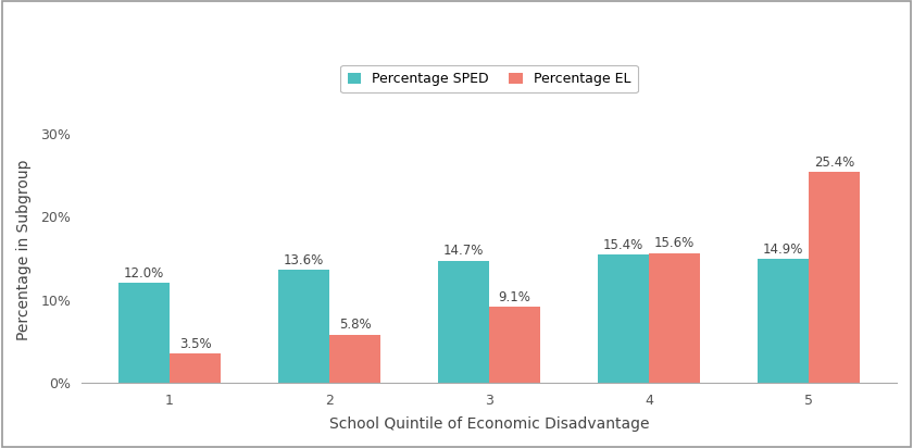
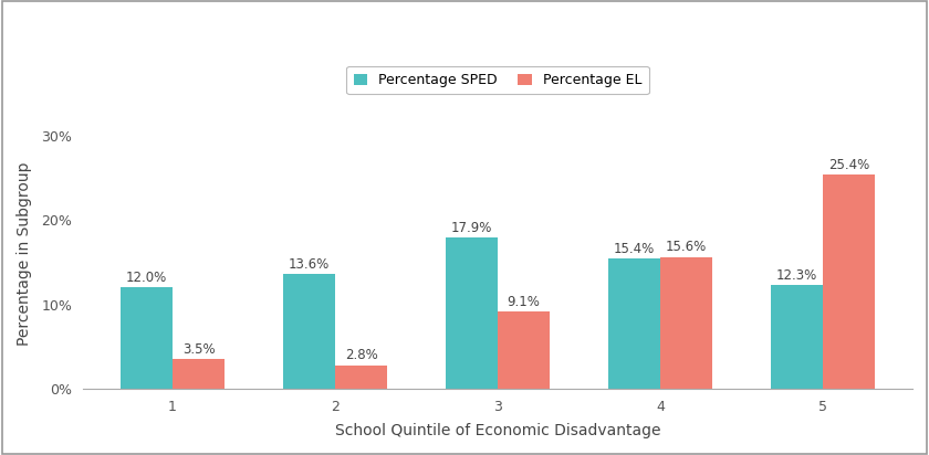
Percentage EL/2: 5.8% -> 2.8%
Percentage SPED/3: 14.7% -> 17.9%
Percentage SPED/5: 14.9% -> 12.3%
